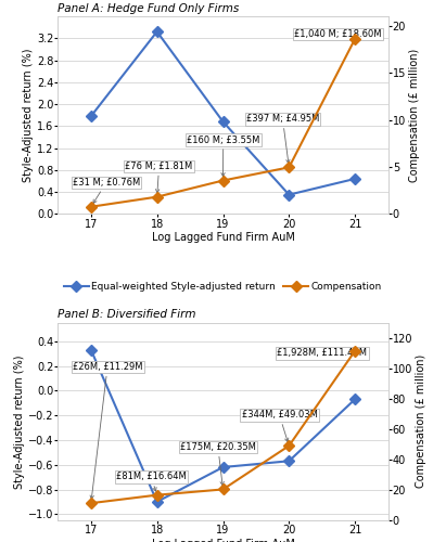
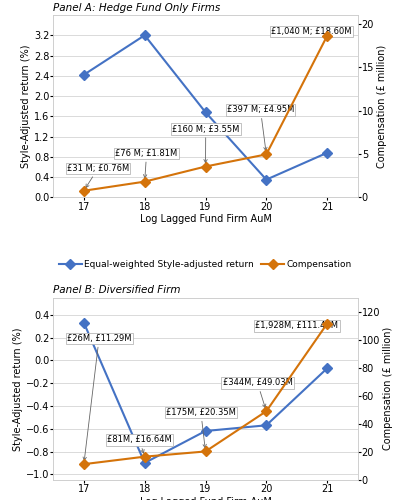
Panel A: Hedge Fund Only Firms/Equal-weighted Style-adjusted return/17: 1.78 -> 2.42
Panel A: Hedge Fund Only Firms/Equal-weighted Style-adjusted return/18: 3.32 -> 3.20
Panel A: Hedge Fund Only Firms/Equal-weighted Style-adjusted return/21: 0.64 -> 0.88
